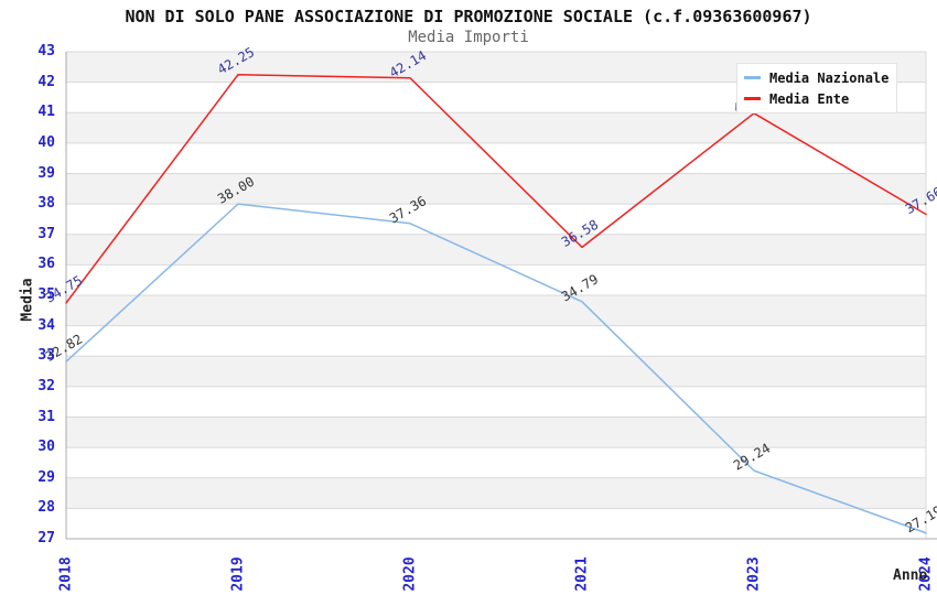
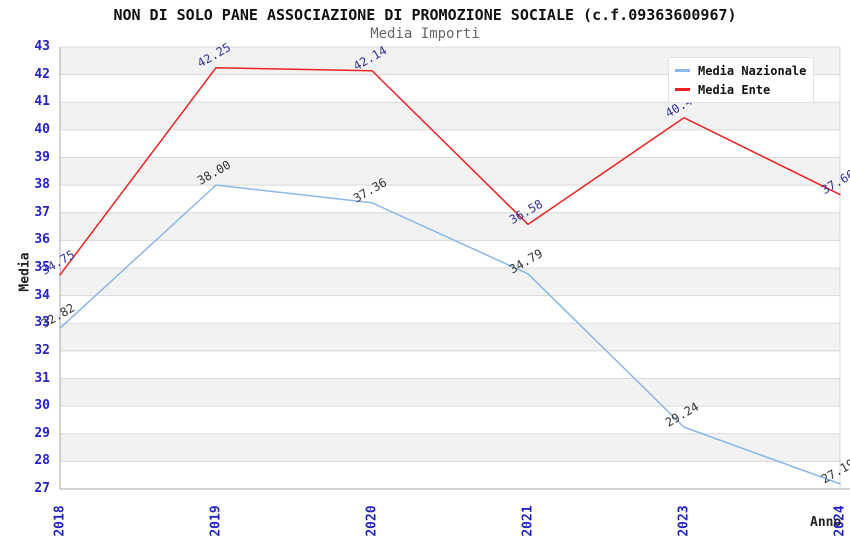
Media Ente/2023: 40.98 -> 40.44
